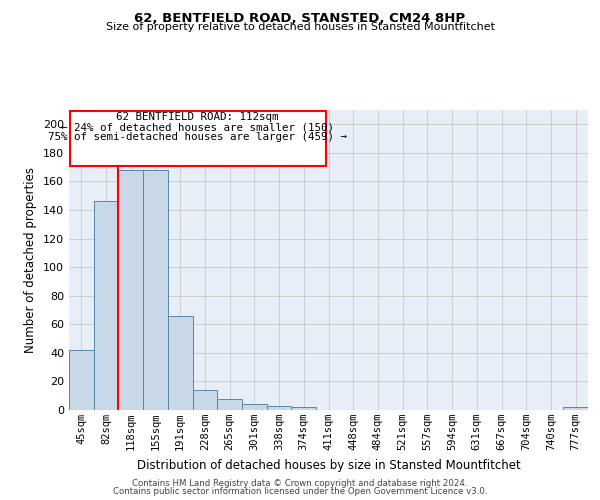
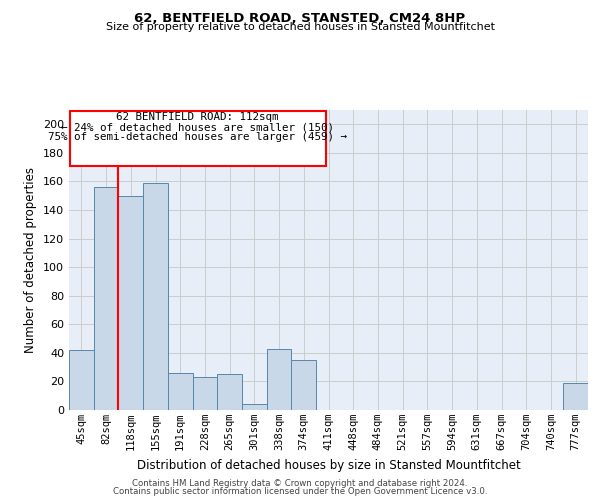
82sqm: 146 -> 156
118sqm: 168 -> 150
155sqm: 168 -> 159
191sqm: 66 -> 26
228sqm: 14 -> 23
265sqm: 8 -> 25
338sqm: 3 -> 43
374sqm: 2 -> 35
777sqm: 2 -> 19
